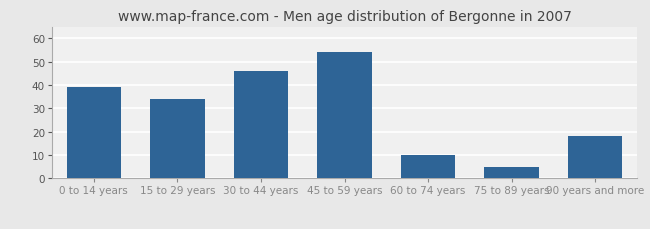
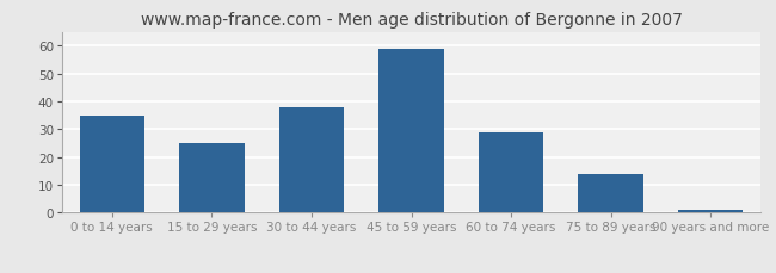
0 to 14 years: 39 -> 35
15 to 29 years: 34 -> 25
30 to 44 years: 46 -> 38
45 to 59 years: 54 -> 59
60 to 74 years: 10 -> 29
75 to 89 years: 5 -> 14
90 years and more: 18 -> 1
